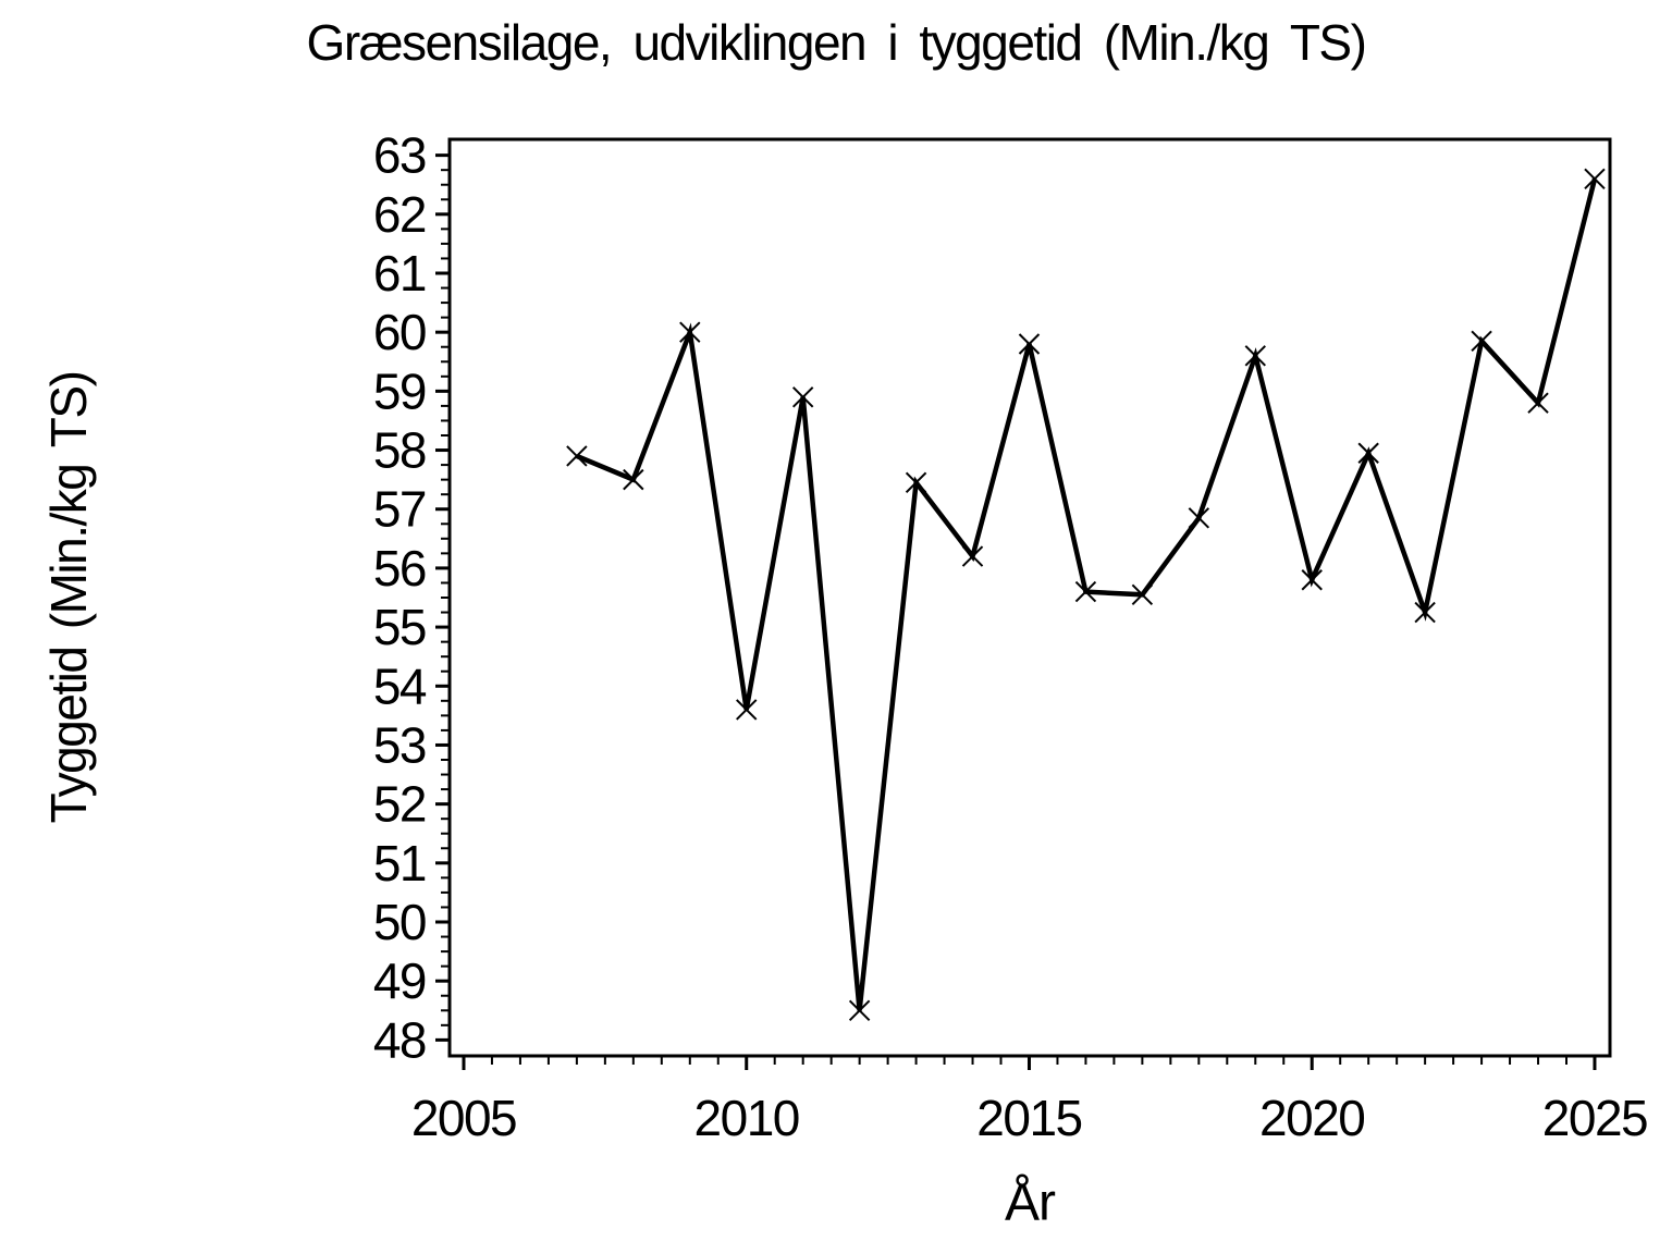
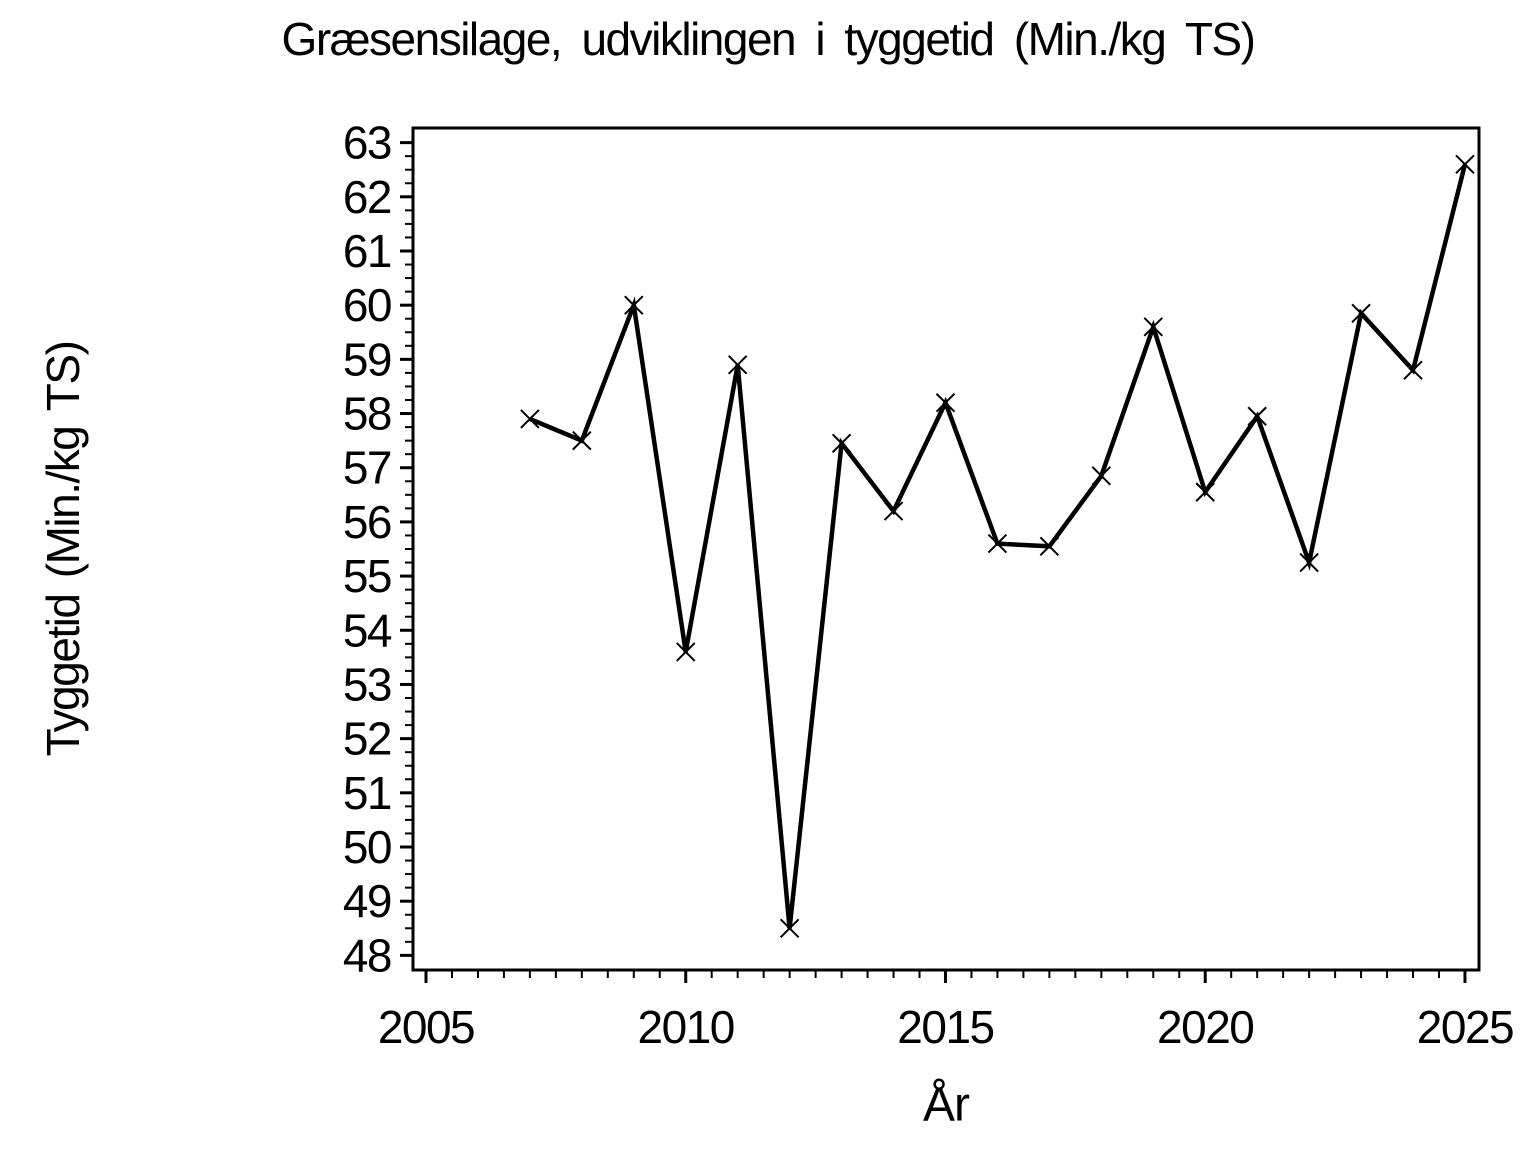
2015: 59.8 -> 58.2
2020: 55.8 -> 56.5
